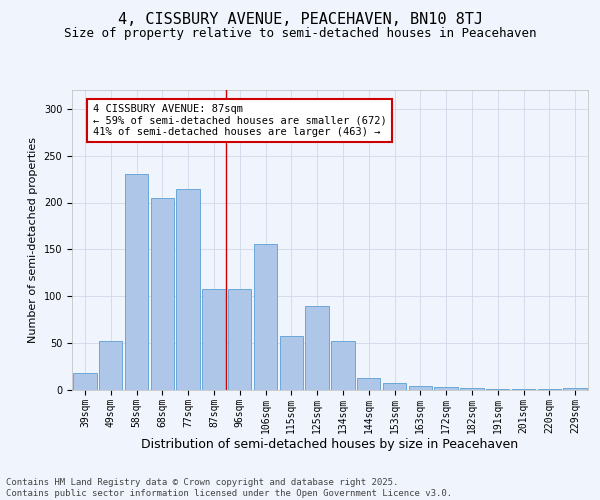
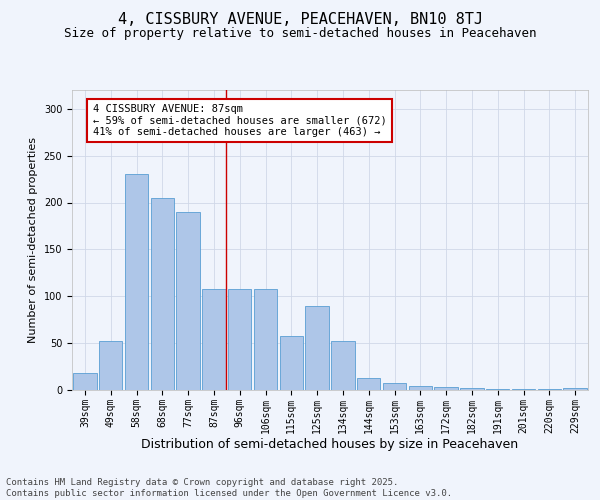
77sqm: 214 -> 190
106sqm: 156 -> 108
